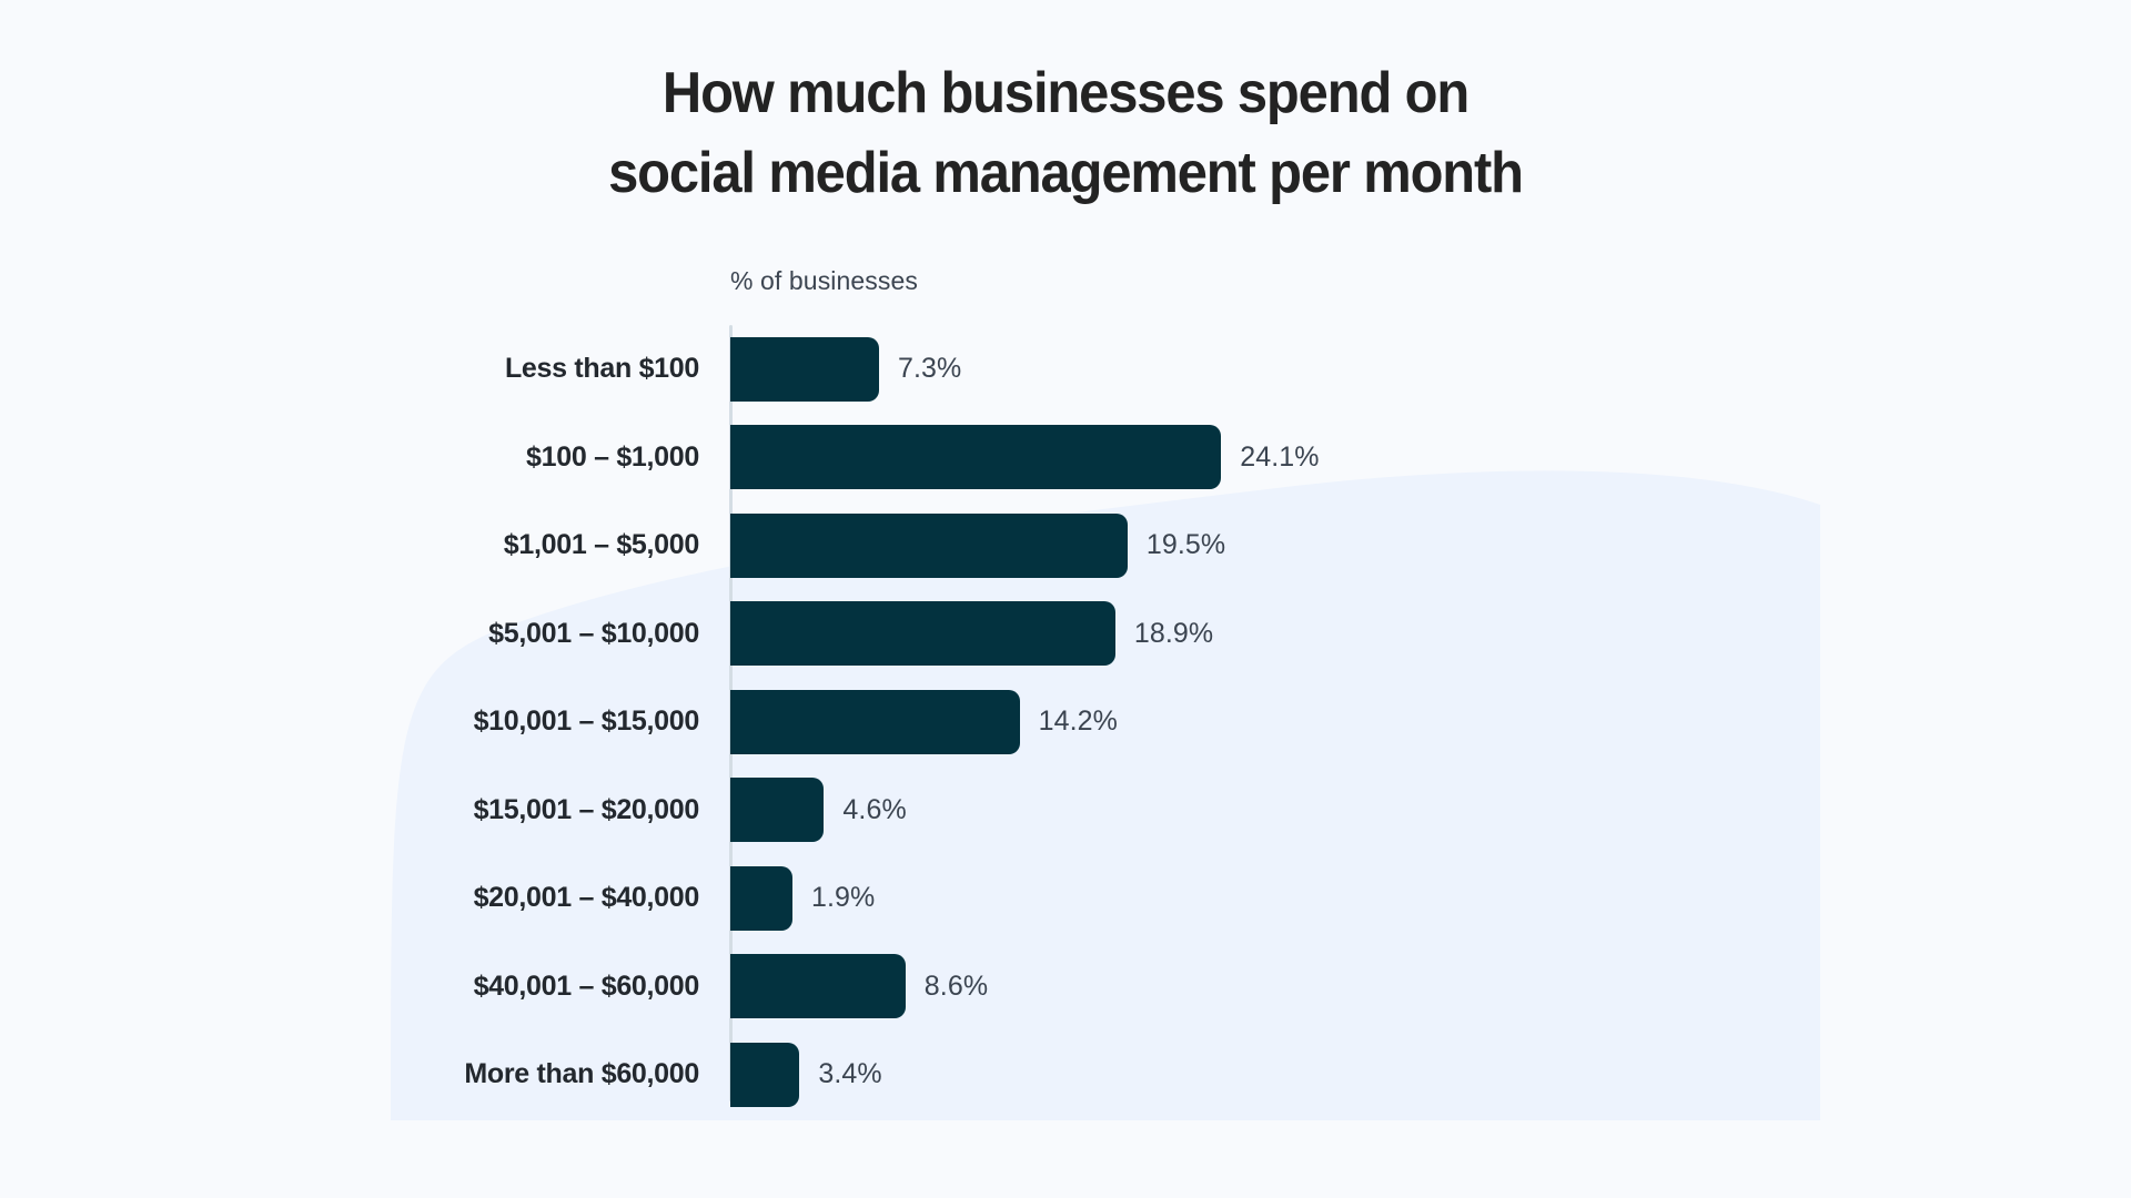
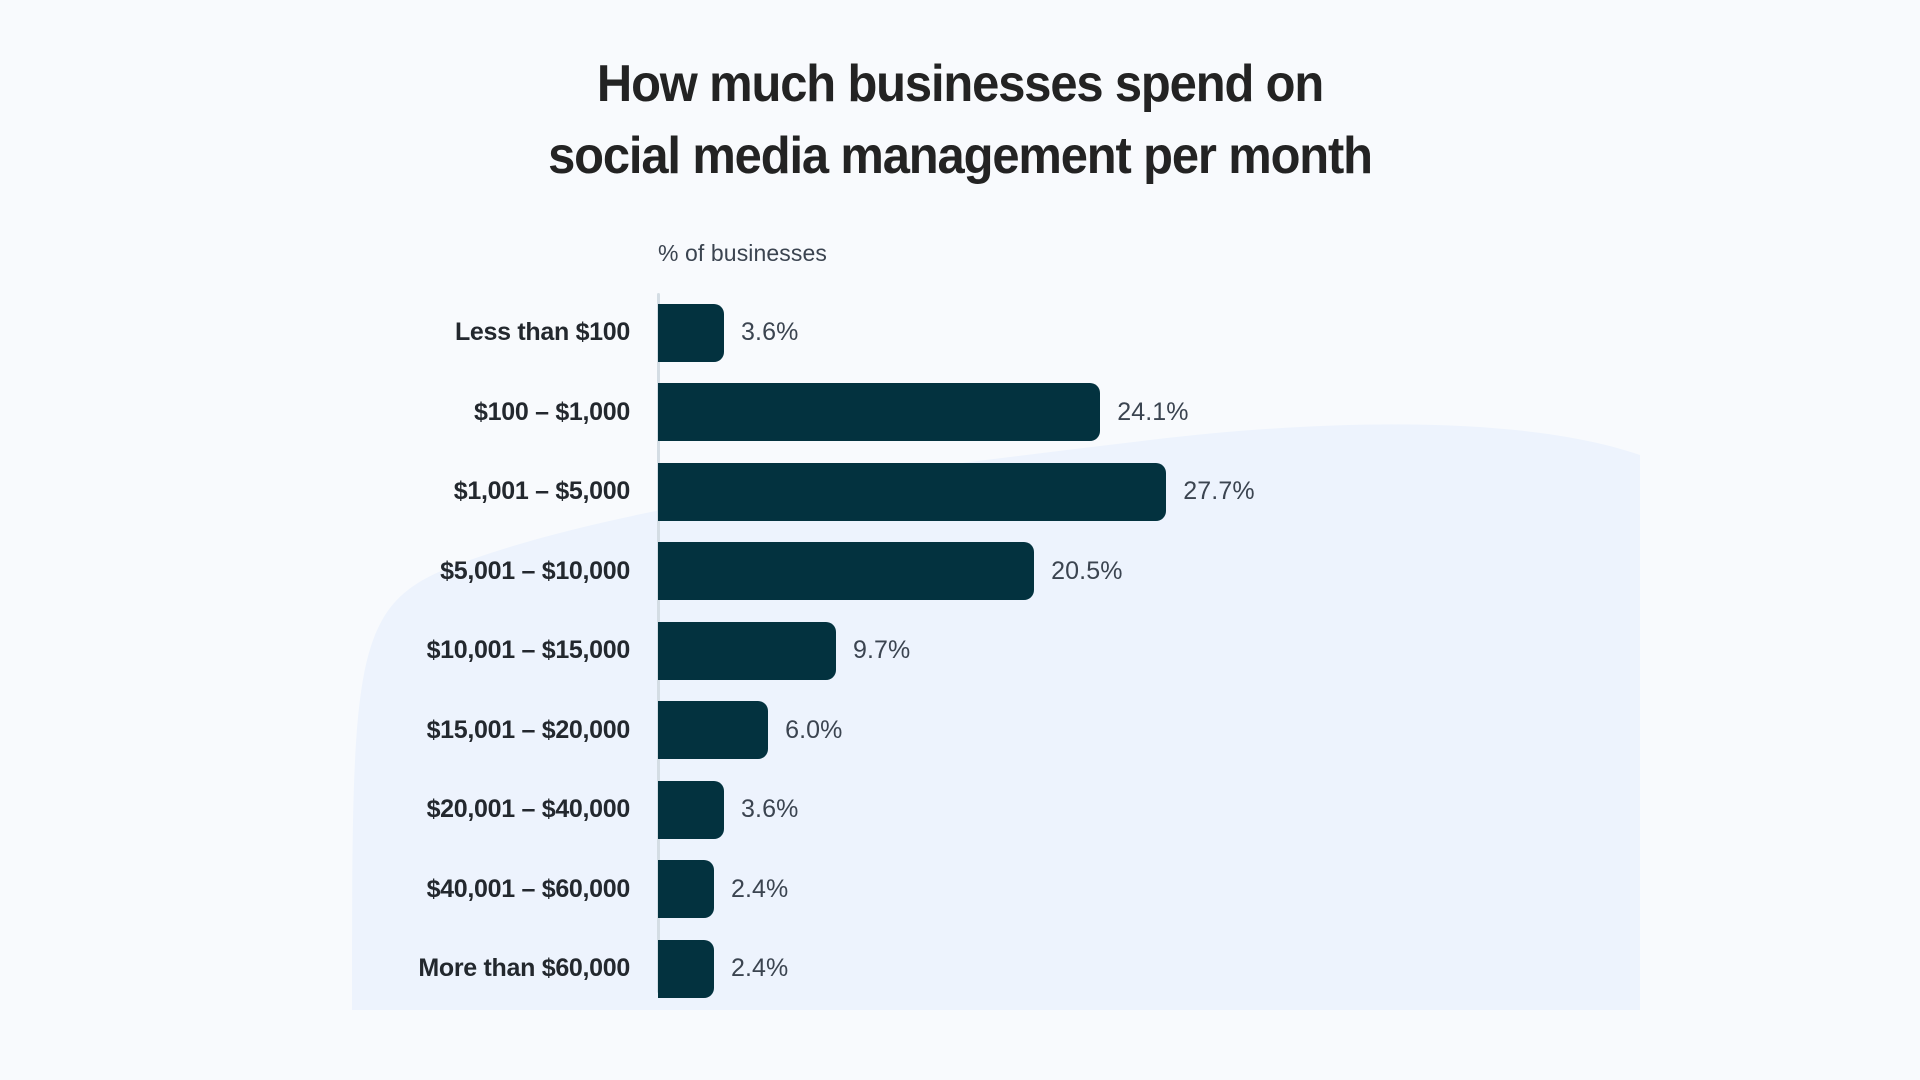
Less than $100: 7.3% -> 3.6%
$1,001 – $5,000: 19.5% -> 27.7%
$5,001 – $10,000: 18.9% -> 20.5%
$10,001 – $15,000: 14.2% -> 9.7%
$15,001 – $20,000: 4.6% -> 6.0%
$20,001 – $40,000: 1.9% -> 3.6%
$40,001 – $60,000: 8.6% -> 2.4%
More than $60,000: 3.4% -> 2.4%
